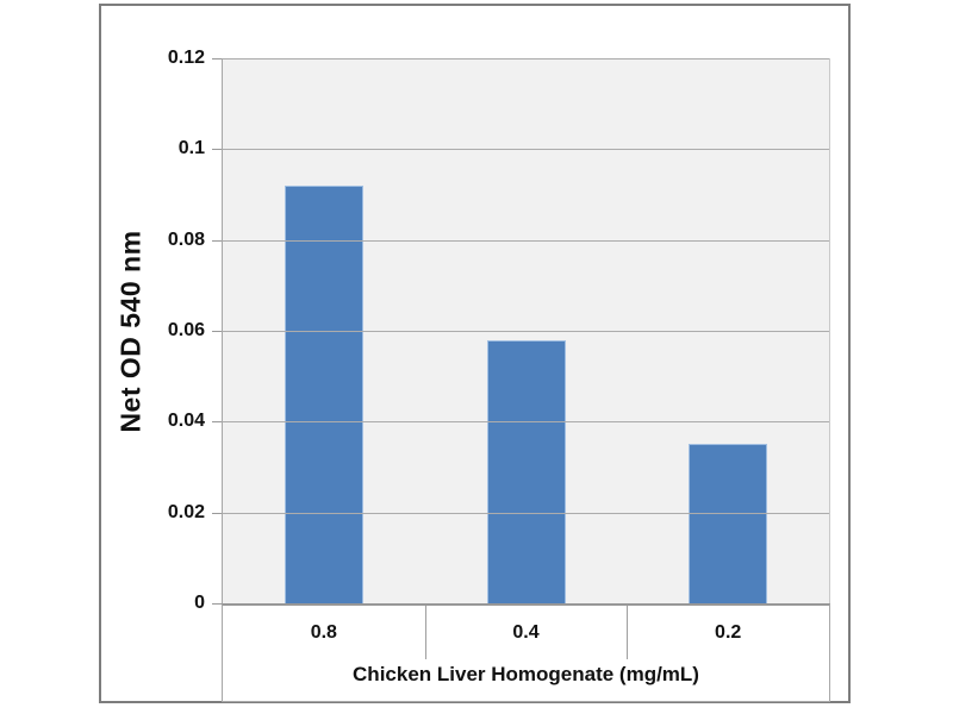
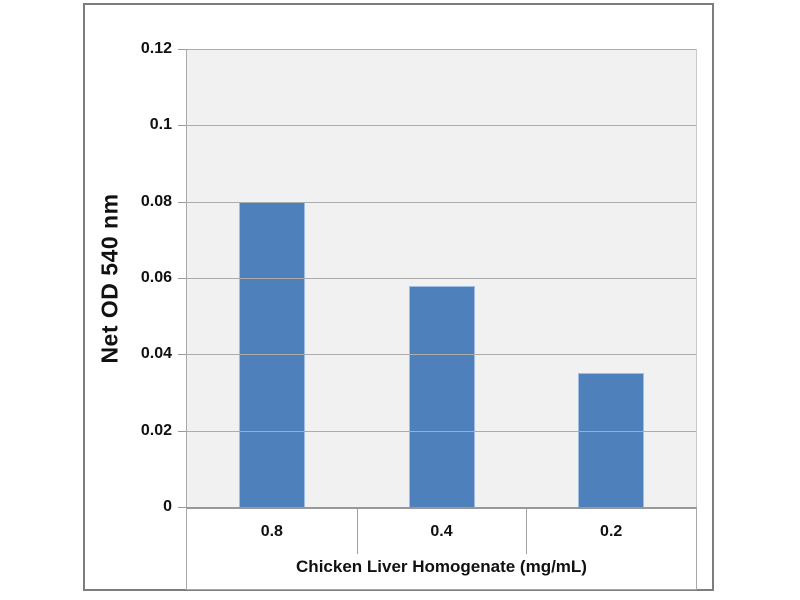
0.8: 0.092 -> 0.080
